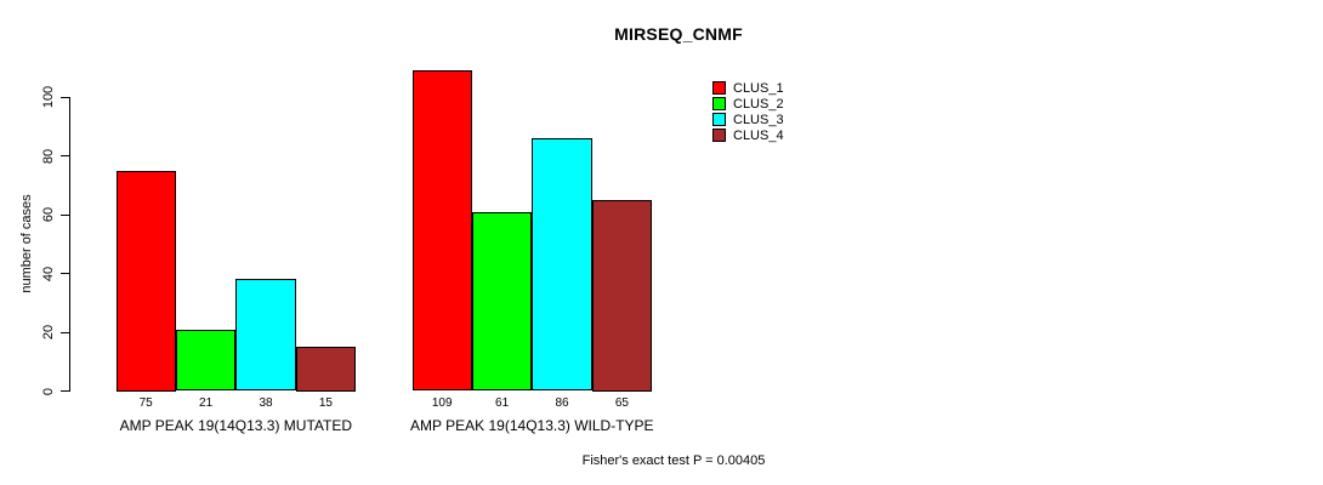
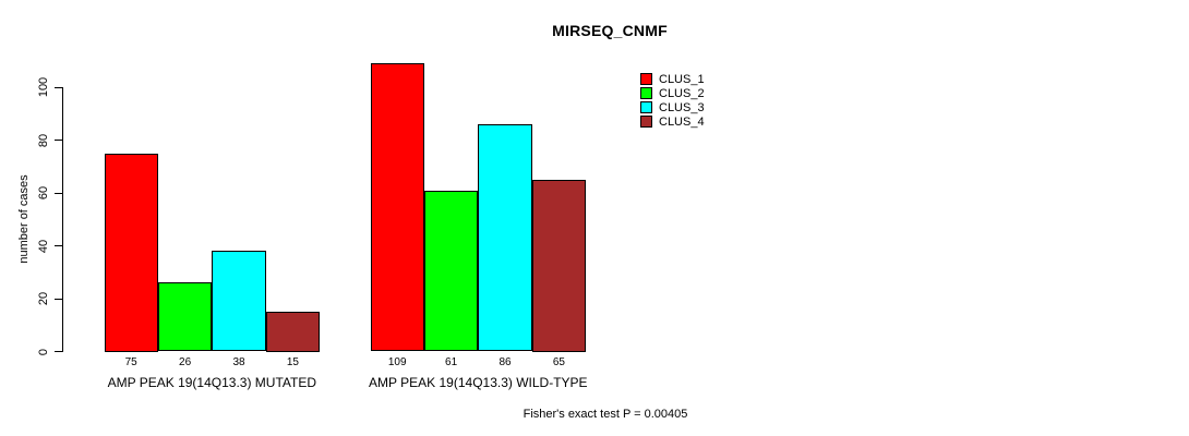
CLUS_2/AMP PEAK 19(14Q13.3) MUTATED: 21 -> 26
